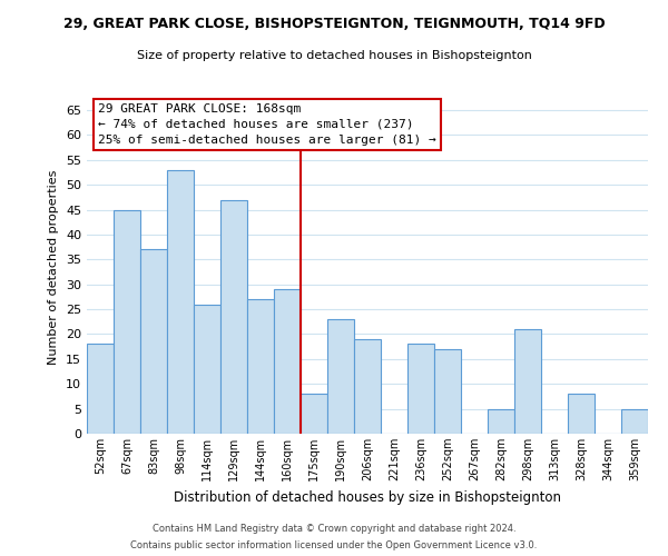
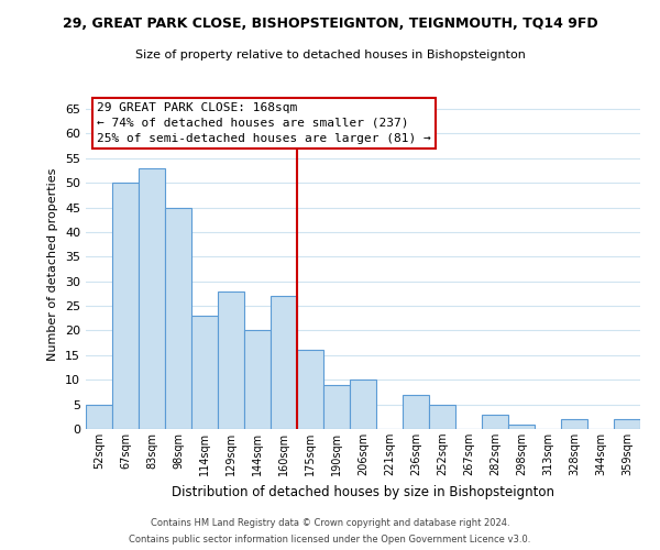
52sqm: 18 -> 5
67sqm: 45 -> 50
83sqm: 37 -> 53
98sqm: 53 -> 45
114sqm: 26 -> 23
129sqm: 47 -> 28
144sqm: 27 -> 20
160sqm: 29 -> 27
175sqm: 8 -> 16
190sqm: 23 -> 9
206sqm: 19 -> 10
236sqm: 18 -> 7
252sqm: 17 -> 5
282sqm: 5 -> 3
298sqm: 21 -> 1
328sqm: 8 -> 2
359sqm: 5 -> 2
